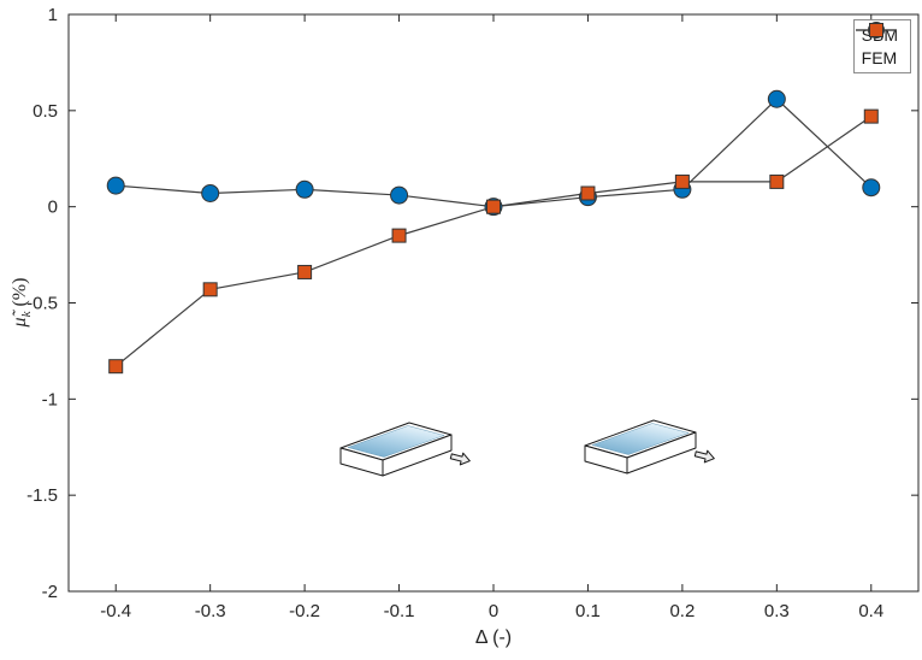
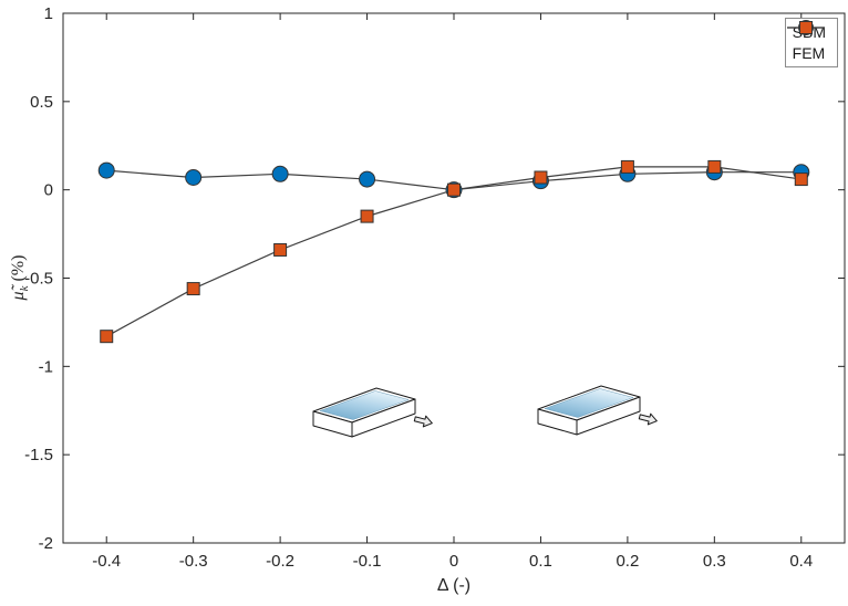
FEM/-0.3: -0.43 -> -0.56
SBM/0.3: 0.56 -> 0.10
FEM/0.4: 0.47 -> 0.06
